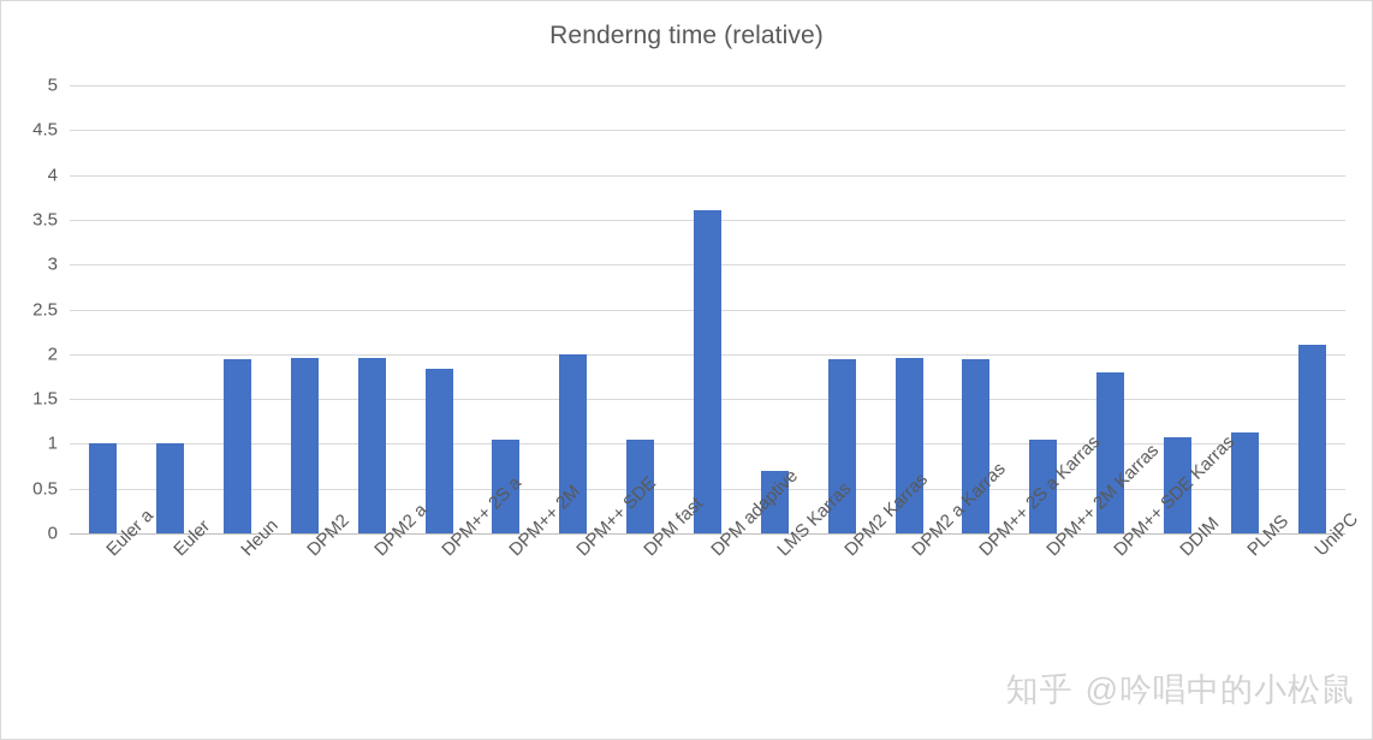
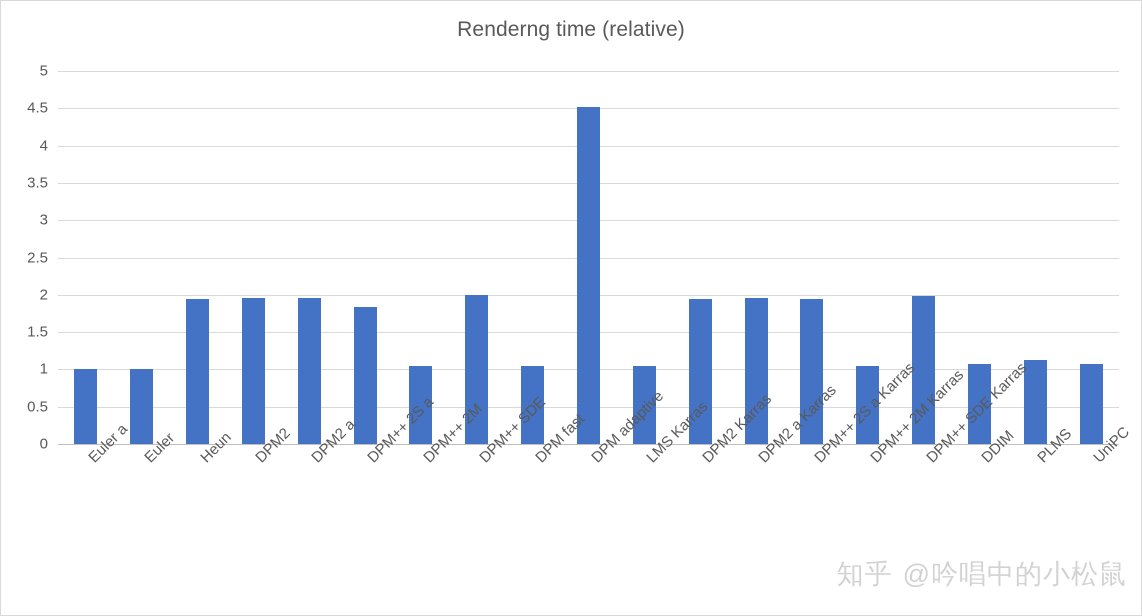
DPM adaptive: 3.6 -> 4.5
LMS Karras: 0.7 -> 1.1
DPM++ SDE Karras: 1.8 -> 2.0
UniPC: 2.1 -> 1.1
